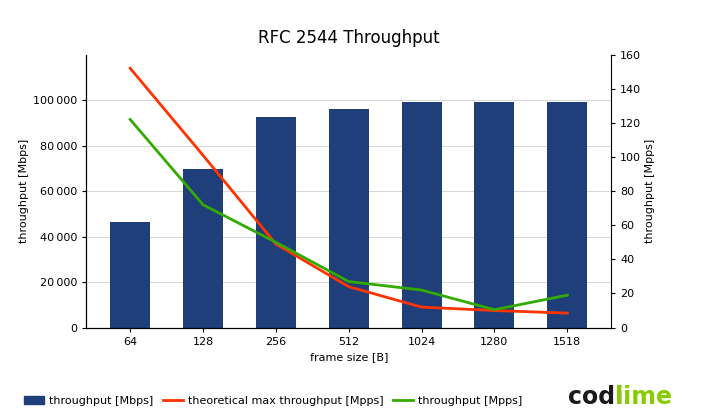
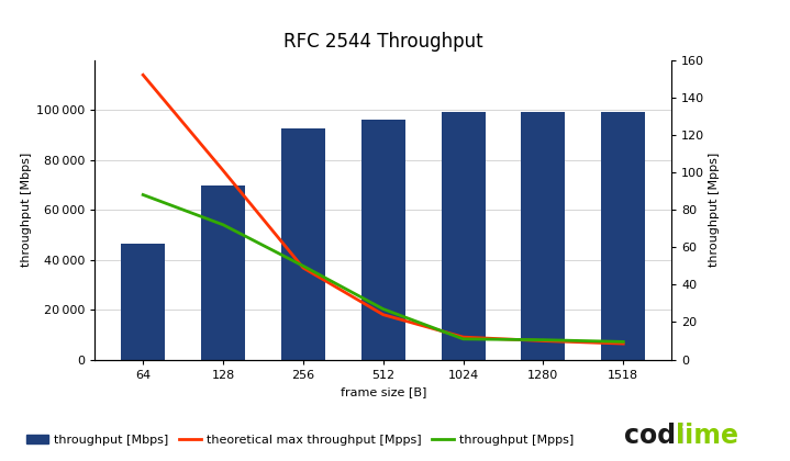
throughput [Mpps]/64: 122 -> 88
throughput [Mpps]/1024: 22 -> 11
throughput [Mpps]/1518: 19 -> 10
